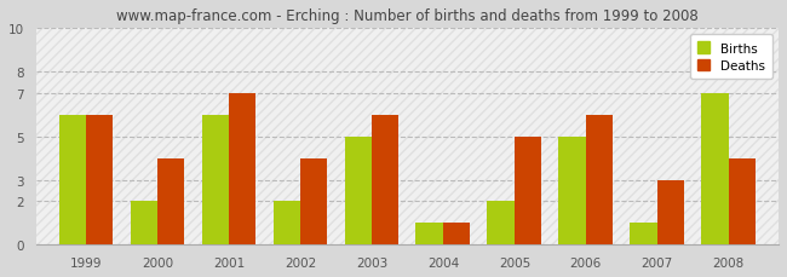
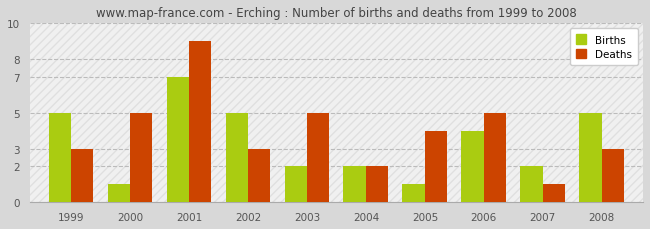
Births/1999: 6 -> 5
Deaths/1999: 6 -> 3
Births/2000: 2 -> 1
Deaths/2000: 4 -> 5
Births/2001: 6 -> 7
Deaths/2001: 7 -> 9
Births/2002: 2 -> 5
Deaths/2002: 4 -> 3
Births/2003: 5 -> 2
Deaths/2003: 6 -> 5
Births/2004: 1 -> 2
Deaths/2004: 1 -> 2
Births/2005: 2 -> 1
Deaths/2005: 5 -> 4
Births/2006: 5 -> 4
Deaths/2006: 6 -> 5
Births/2007: 1 -> 2
Deaths/2007: 3 -> 1
Births/2008: 7 -> 5
Deaths/2008: 4 -> 3
